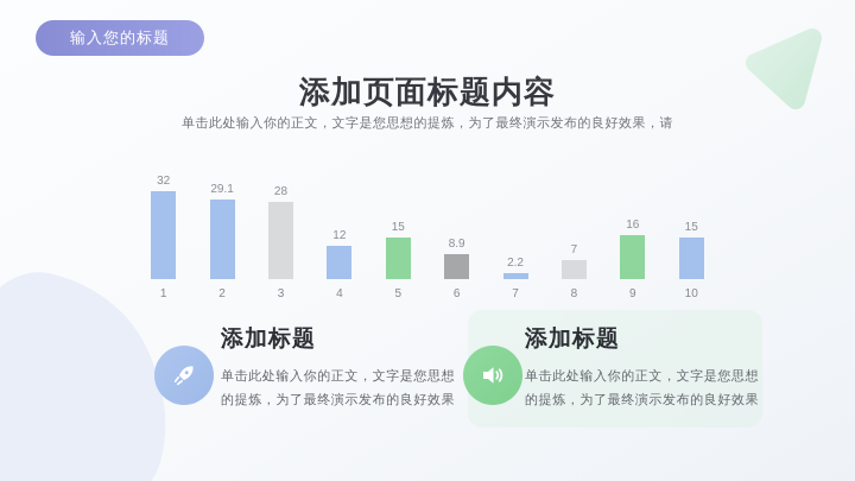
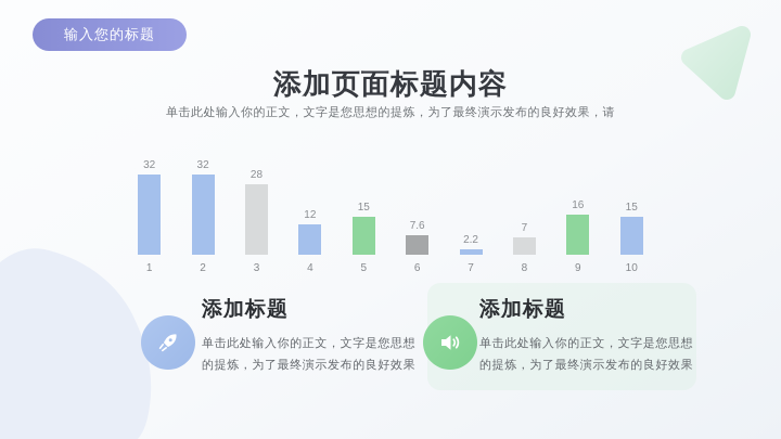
2: 29.1 -> 32
6: 8.9 -> 7.6
